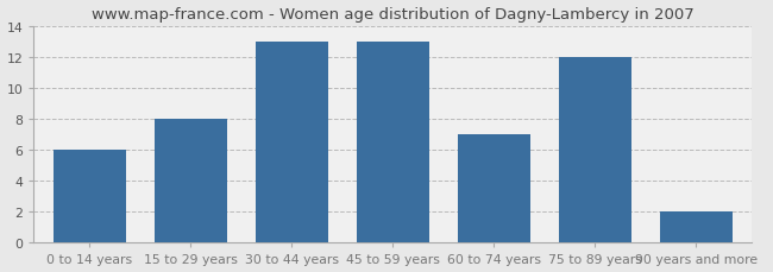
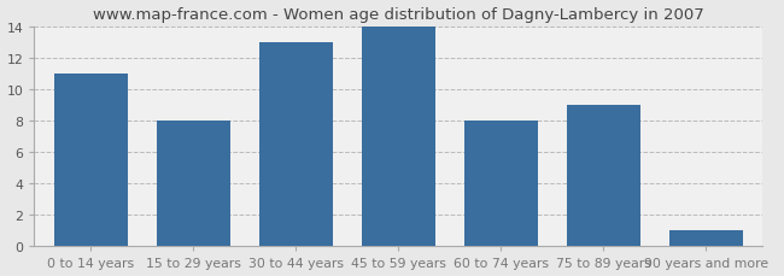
0 to 14 years: 6 -> 11
45 to 59 years: 13 -> 14
60 to 74 years: 7 -> 8
75 to 89 years: 12 -> 9
90 years and more: 2 -> 1
